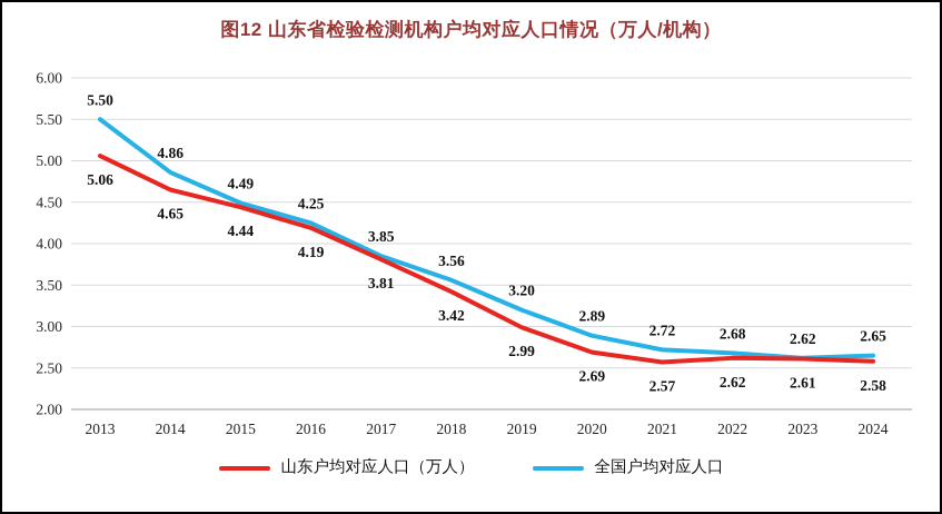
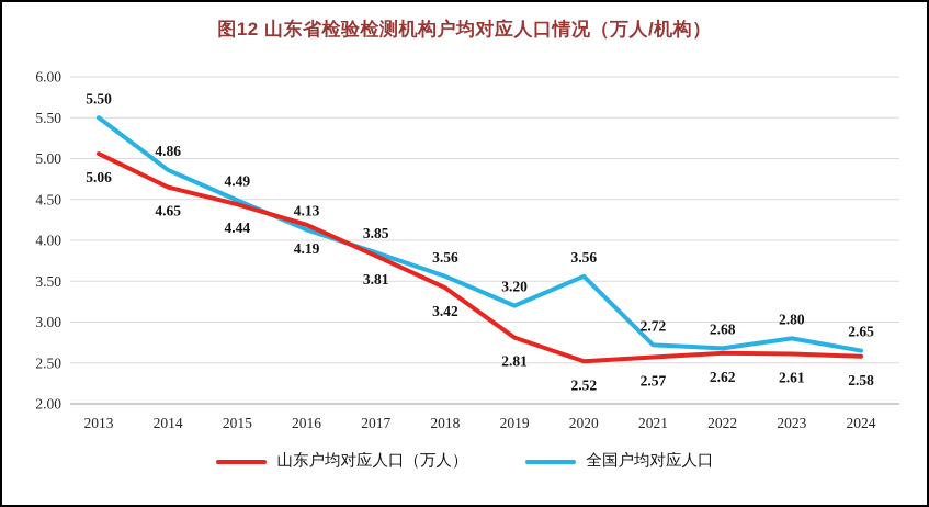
全国户均对应人口/2016: 4.25 -> 4.13
山东户均对应人口（万人）/2019: 2.99 -> 2.81
山东户均对应人口（万人）/2020: 2.69 -> 2.52
全国户均对应人口/2020: 2.89 -> 3.56
全国户均对应人口/2023: 2.62 -> 2.80
